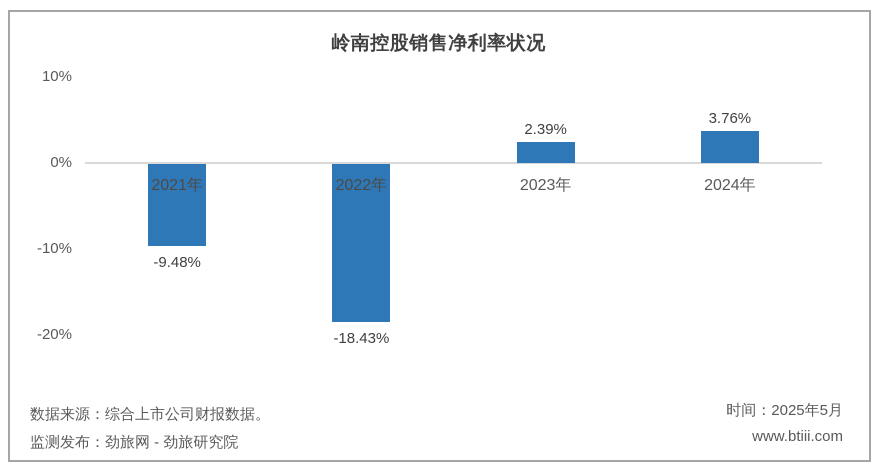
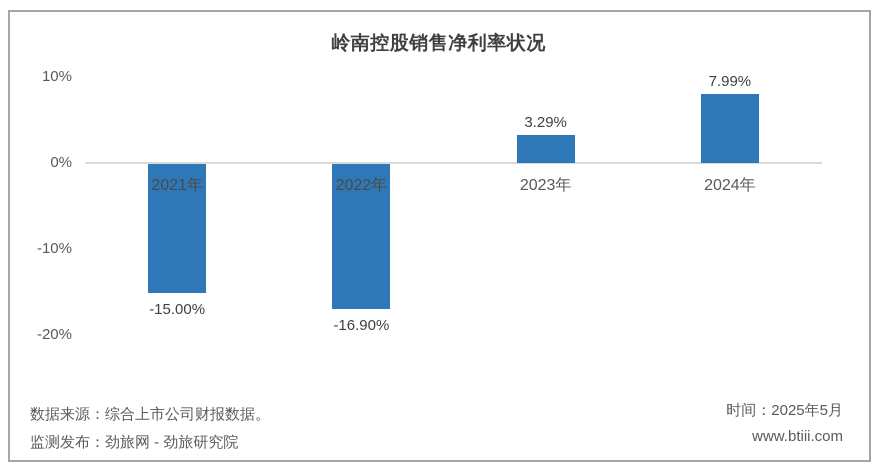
2021年: -9.48% -> -15.00%
2022年: -18.43% -> -16.90%
2023年: 2.39% -> 3.29%
2024年: 3.76% -> 7.99%
